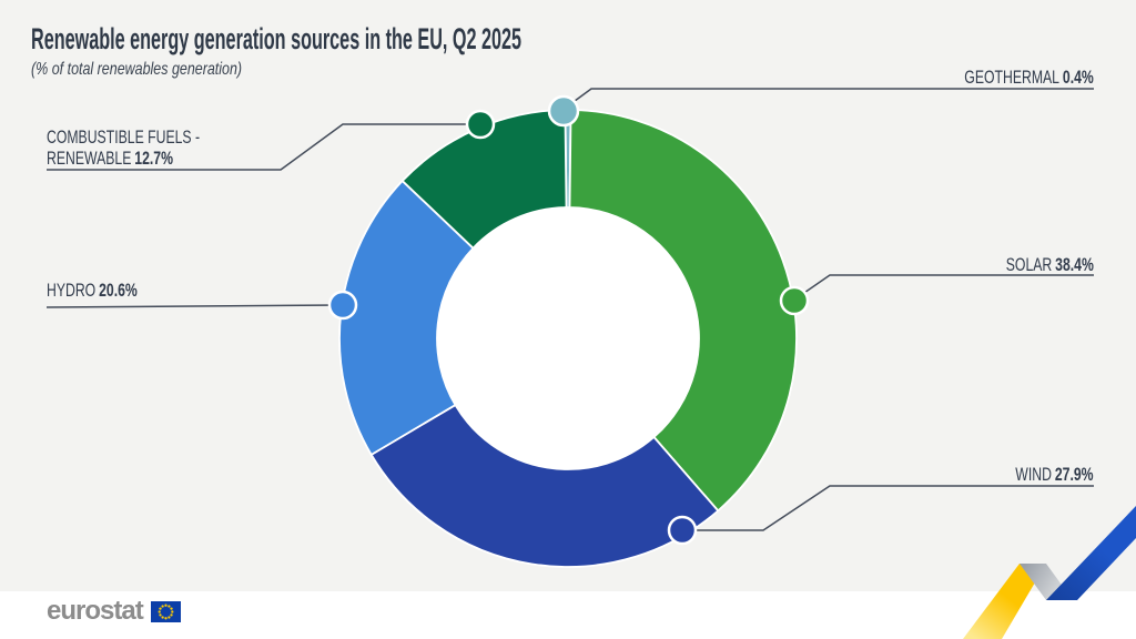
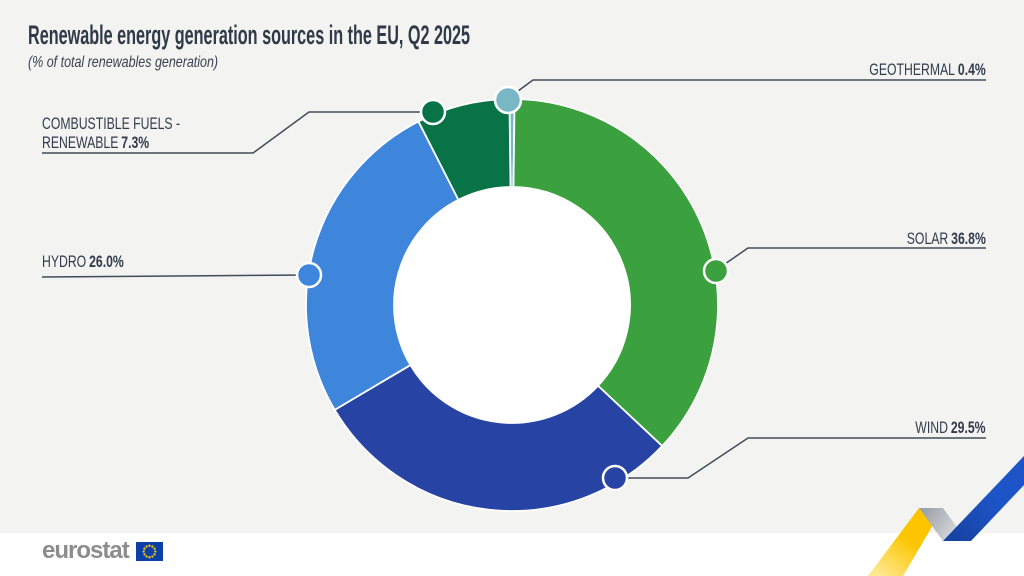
SOLAR: 38.4% -> 36.8%
WIND: 27.9% -> 29.5%
HYDRO: 20.6% -> 26.0%
COMBUSTIBLE FUELS - RENEWABLE: 12.7% -> 7.3%
